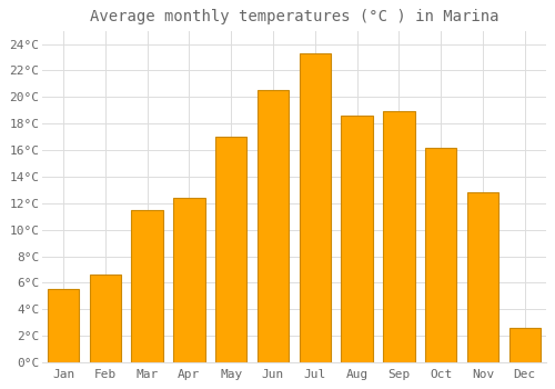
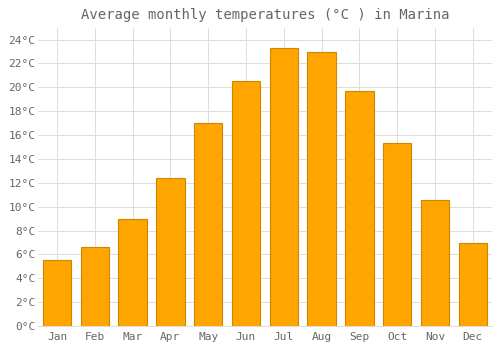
Mar: 11.5°C -> 9.0°C
Aug: 18.6°C -> 23.0°C
Sep: 18.9°C -> 19.7°C
Oct: 16.2°C -> 15.3°C
Nov: 12.8°C -> 10.6°C
Dec: 2.6°C -> 7.0°C
